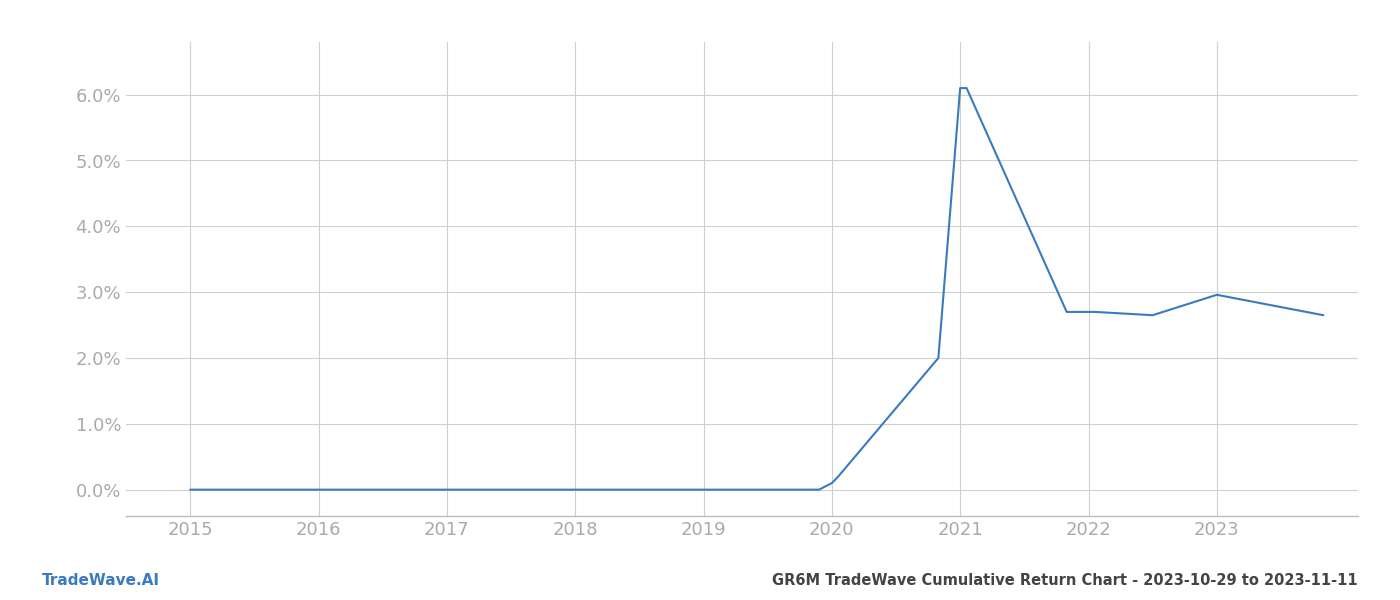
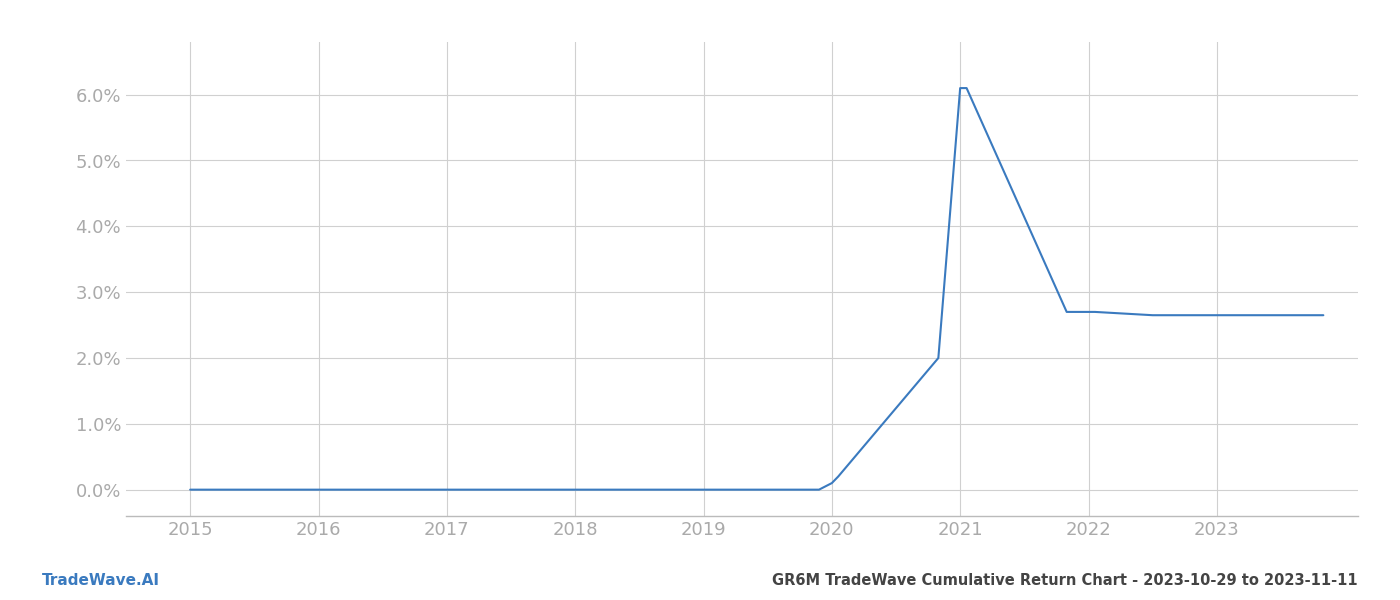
2023: 2.96% -> 2.65%
